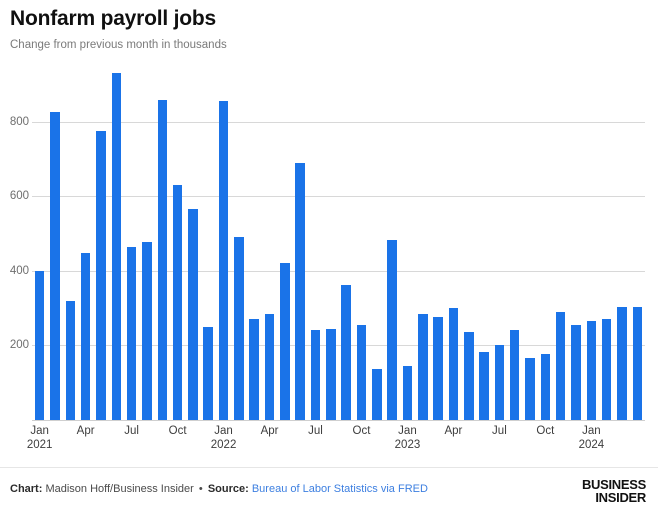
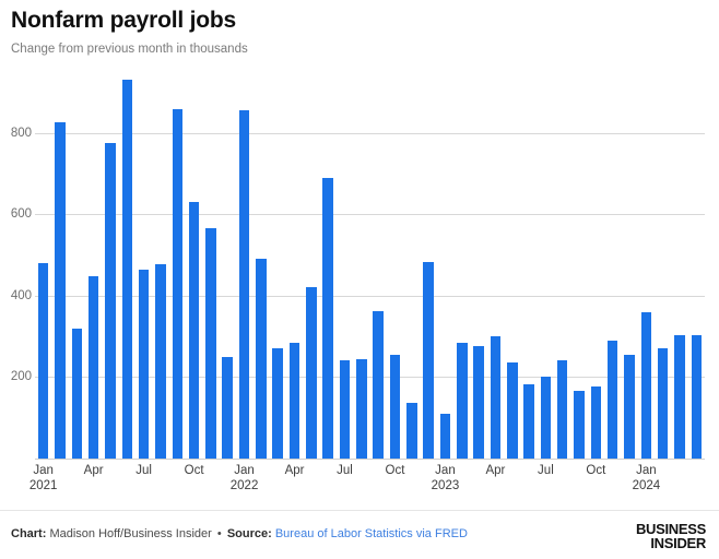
Jan 2021: 400 -> 480
Jan 2023: 140 -> 110
Jan 2024: 260 -> 360
